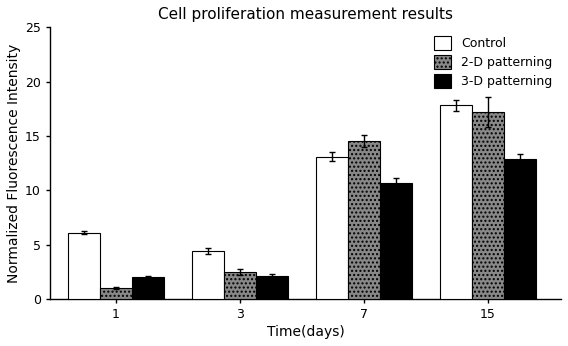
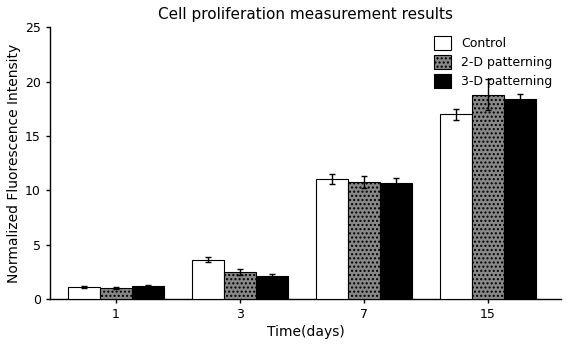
Control/1: 6.1 -> 1.1
3-D patterning/1: 2.0 -> 1.2
Control/3: 4.4 -> 3.6
Control/7: 13.1 -> 11.0
2-D patterning/7: 14.5 -> 10.8
Control/15: 17.8 -> 17.0
2-D patterning/15: 17.2 -> 18.8
3-D patterning/15: 12.9 -> 18.4
